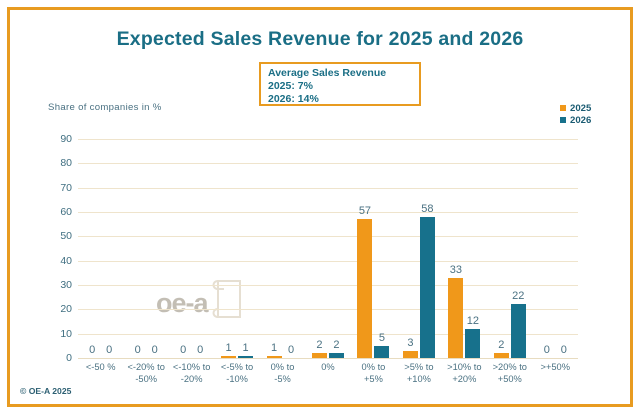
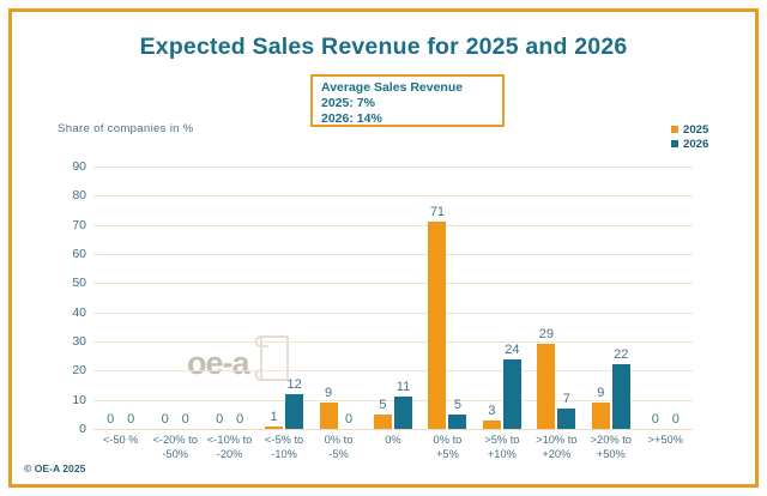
2026/<-5% to -10%: 1 -> 12
2025/0% to -5%: 1 -> 9
2025/0%: 2 -> 5
2026/0%: 2 -> 11
2025/0% to +5%: 57 -> 71
2026/>5% to +10%: 58 -> 24
2025/>10% to +20%: 33 -> 29
2026/>10% to +20%: 12 -> 7
2025/>20% to +50%: 2 -> 9
